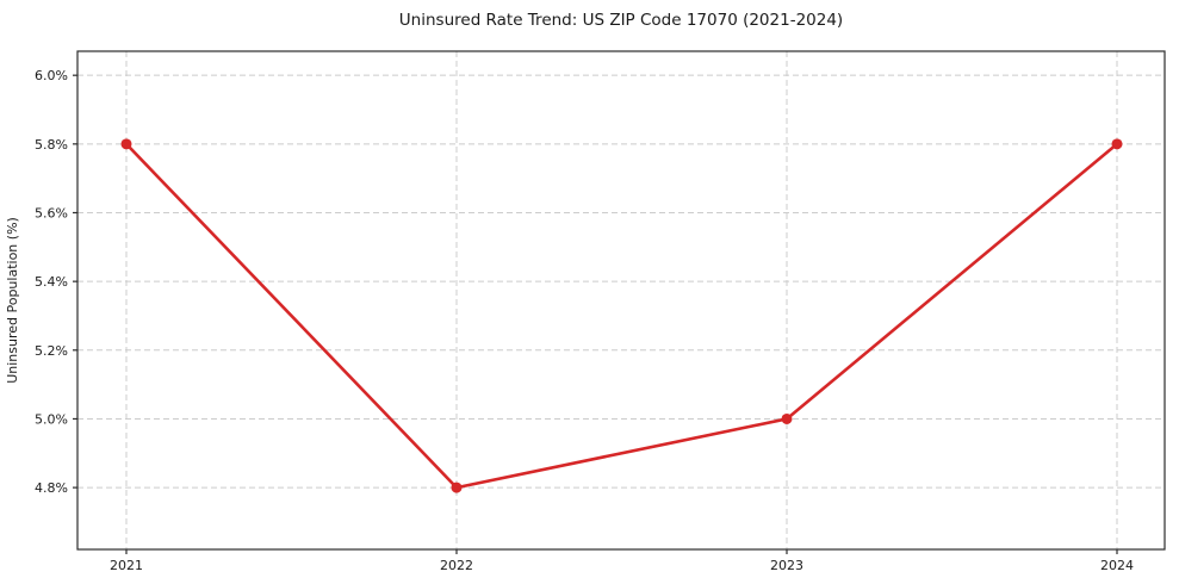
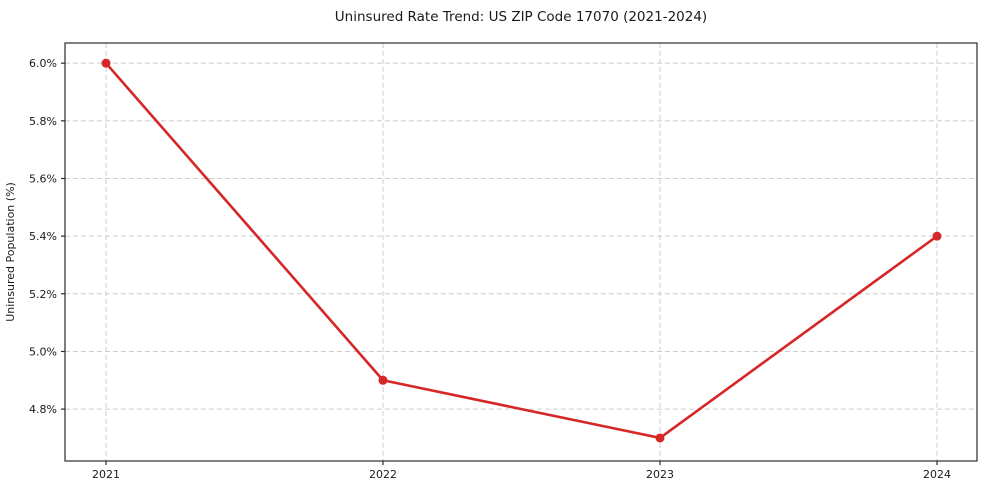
2021: 5.8% -> 6.0%
2022: 4.8% -> 4.9%
2023: 5.0% -> 4.7%
2024: 5.8% -> 5.4%
